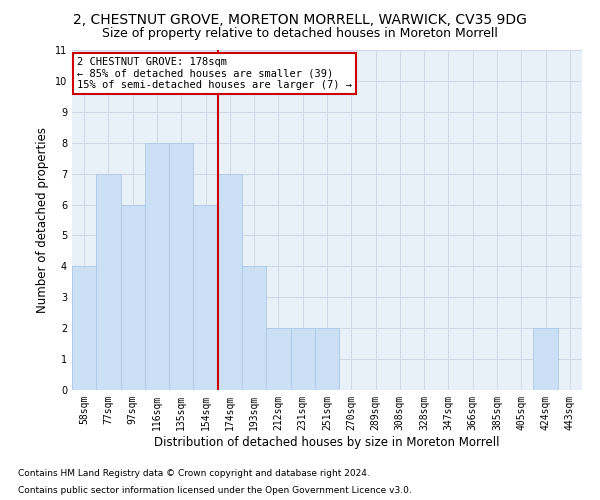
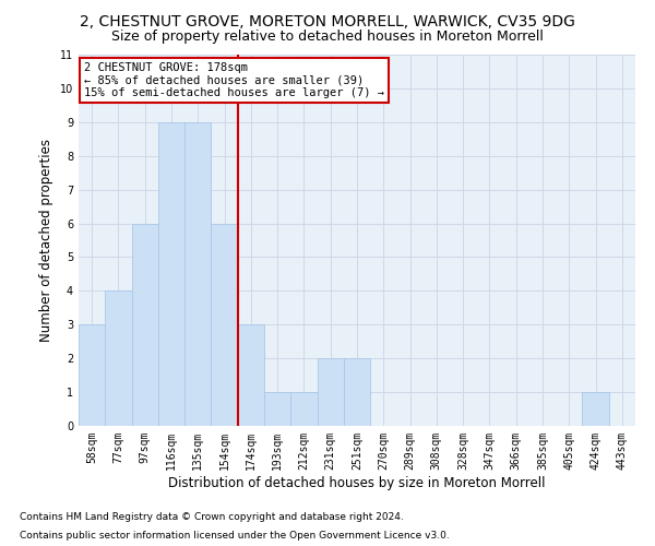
58sqm: 4 -> 3
77sqm: 7 -> 4
116sqm: 8 -> 9
135sqm: 8 -> 9
174sqm: 7 -> 3
193sqm: 4 -> 1
212sqm: 2 -> 1
424sqm: 2 -> 1
